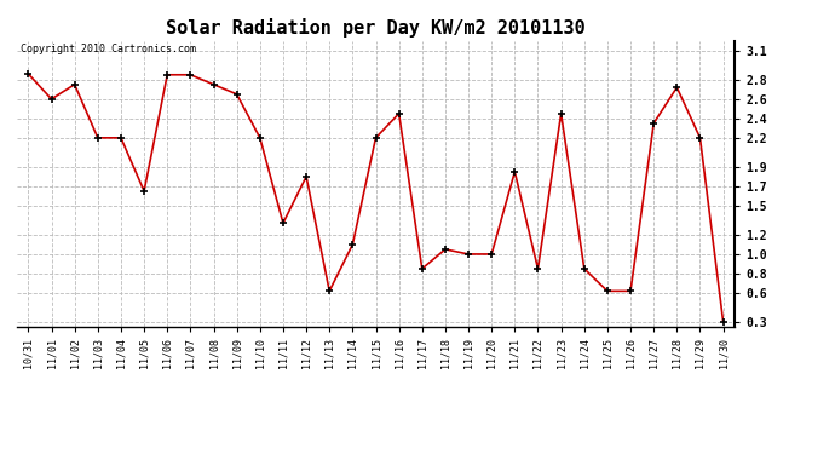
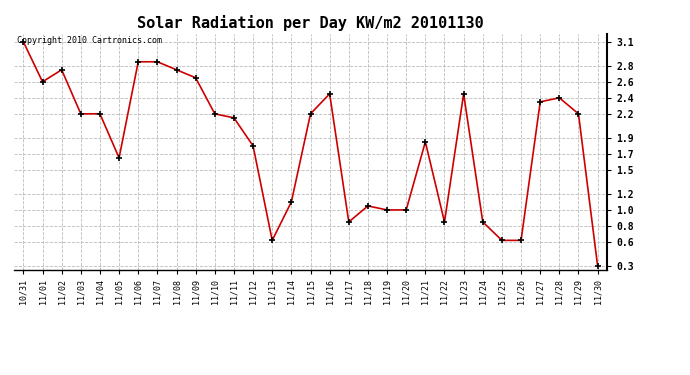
10/31: 2.86 -> 3.10
11/11: 1.32 -> 2.15
11/28: 2.72 -> 2.40
